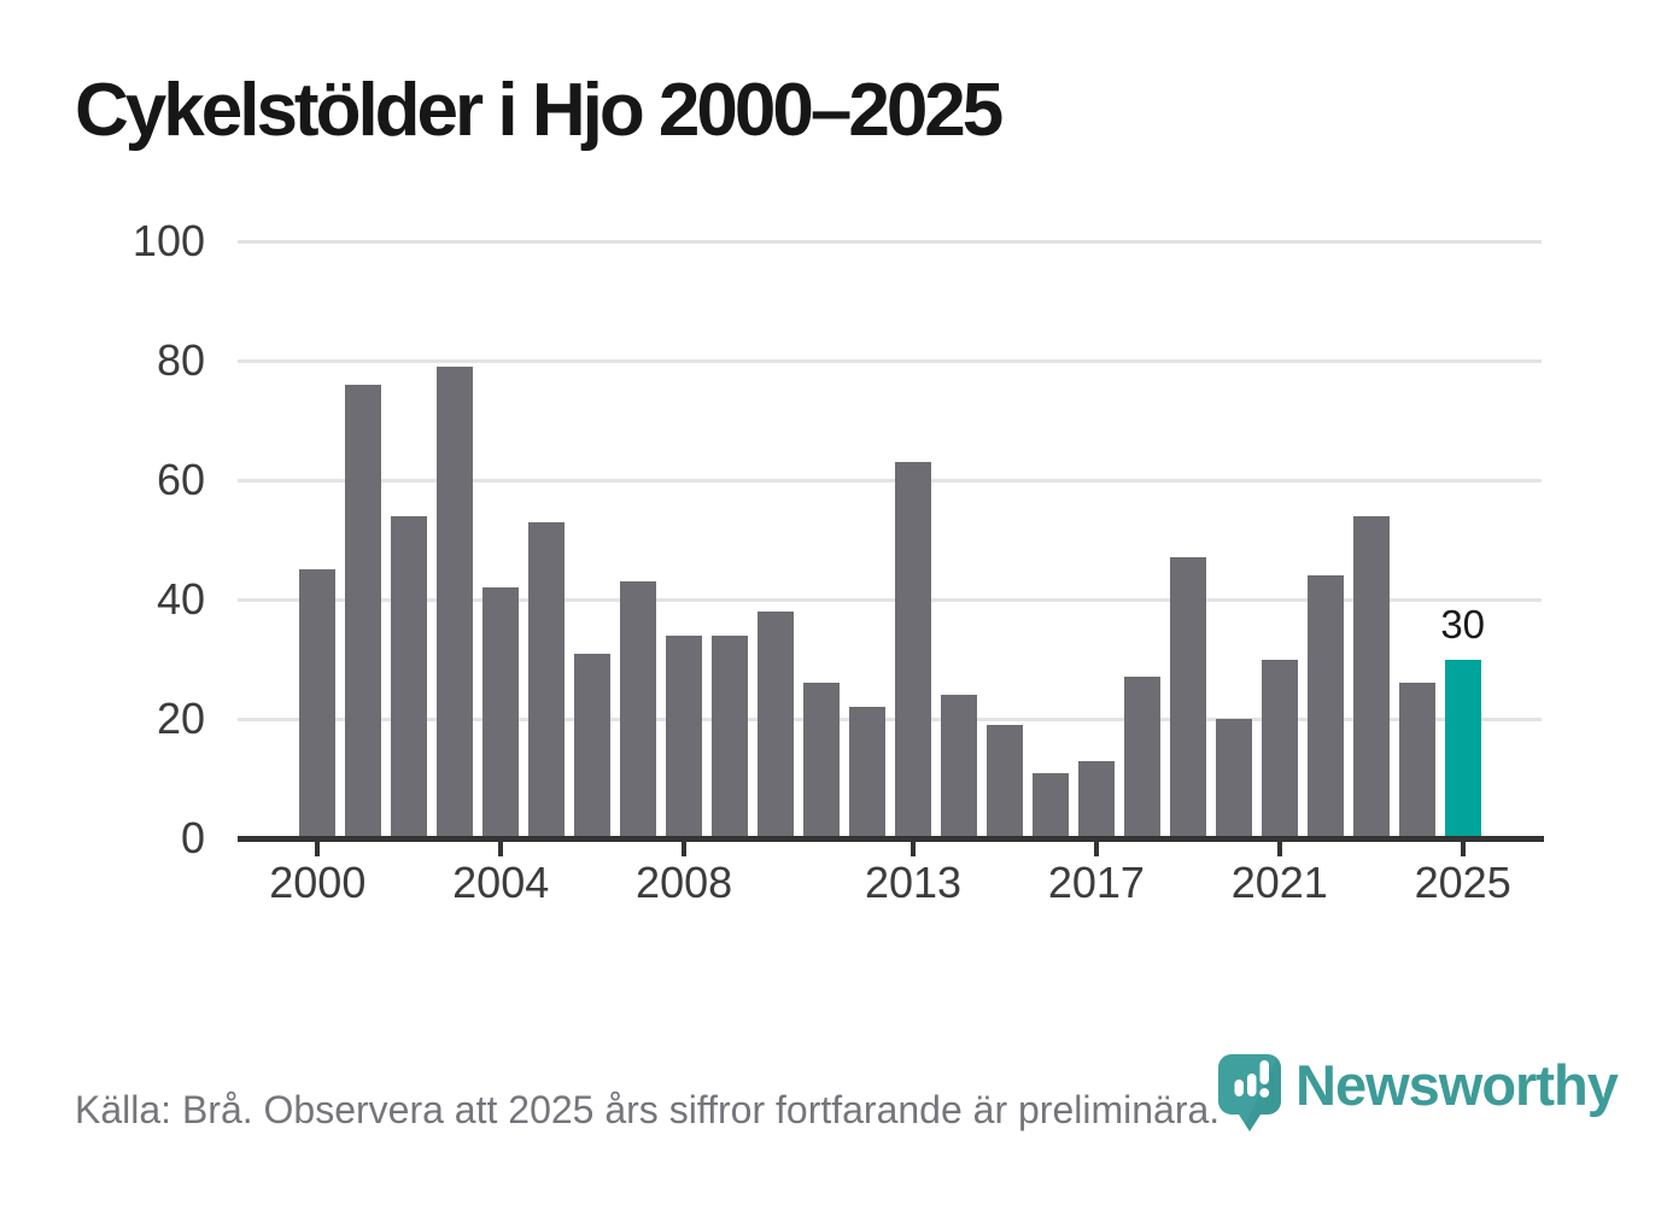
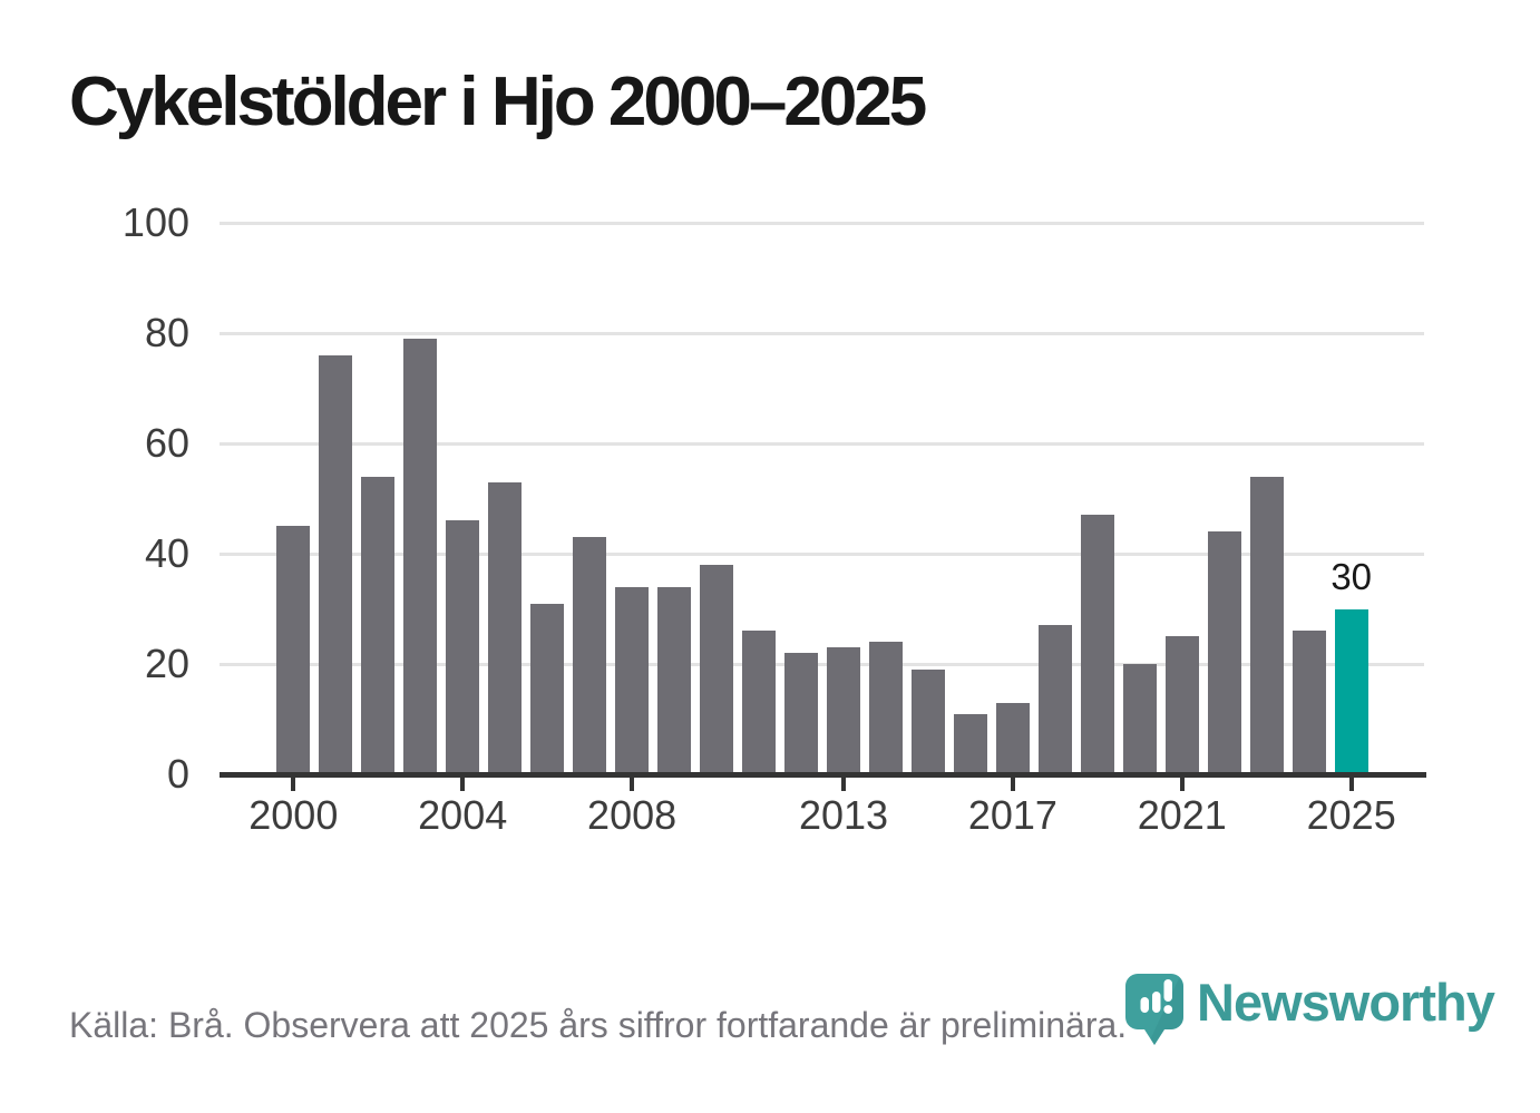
2004: 42 -> 46
2013: 63 -> 23
2021: 30 -> 25
